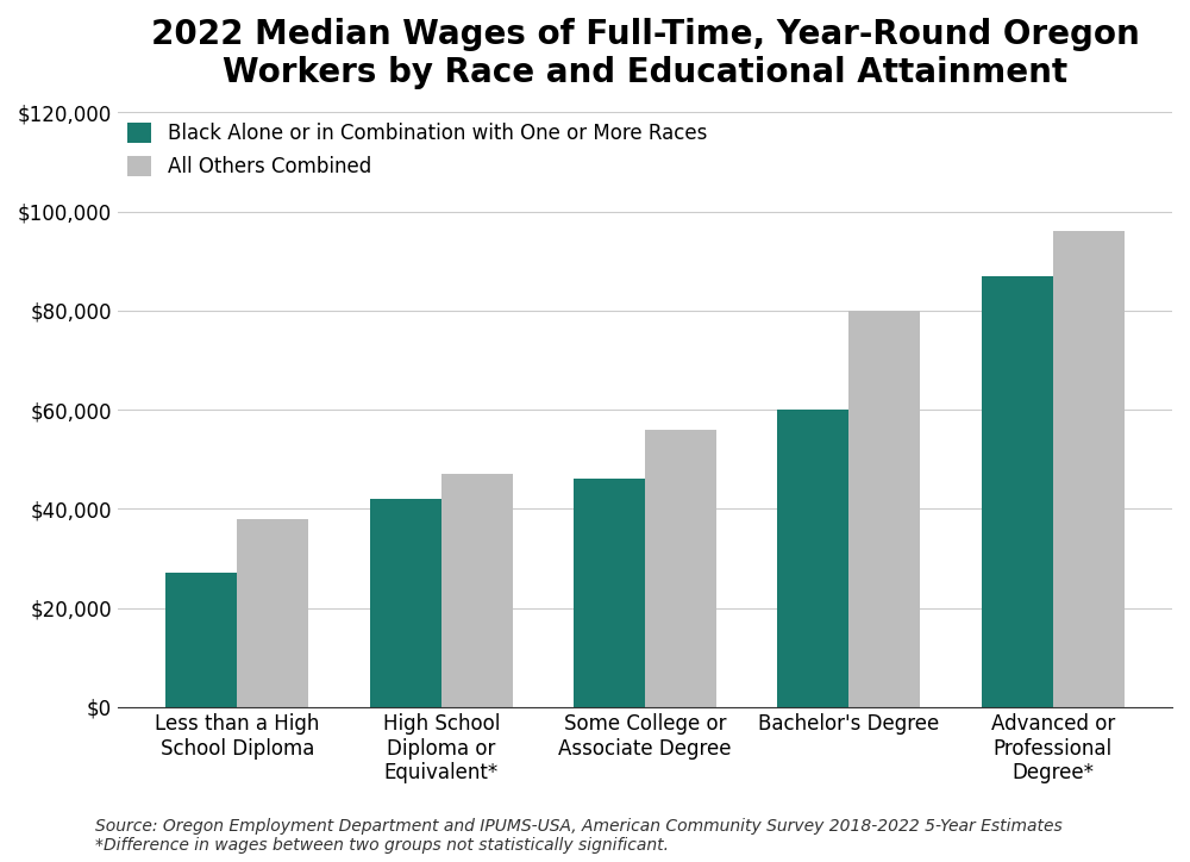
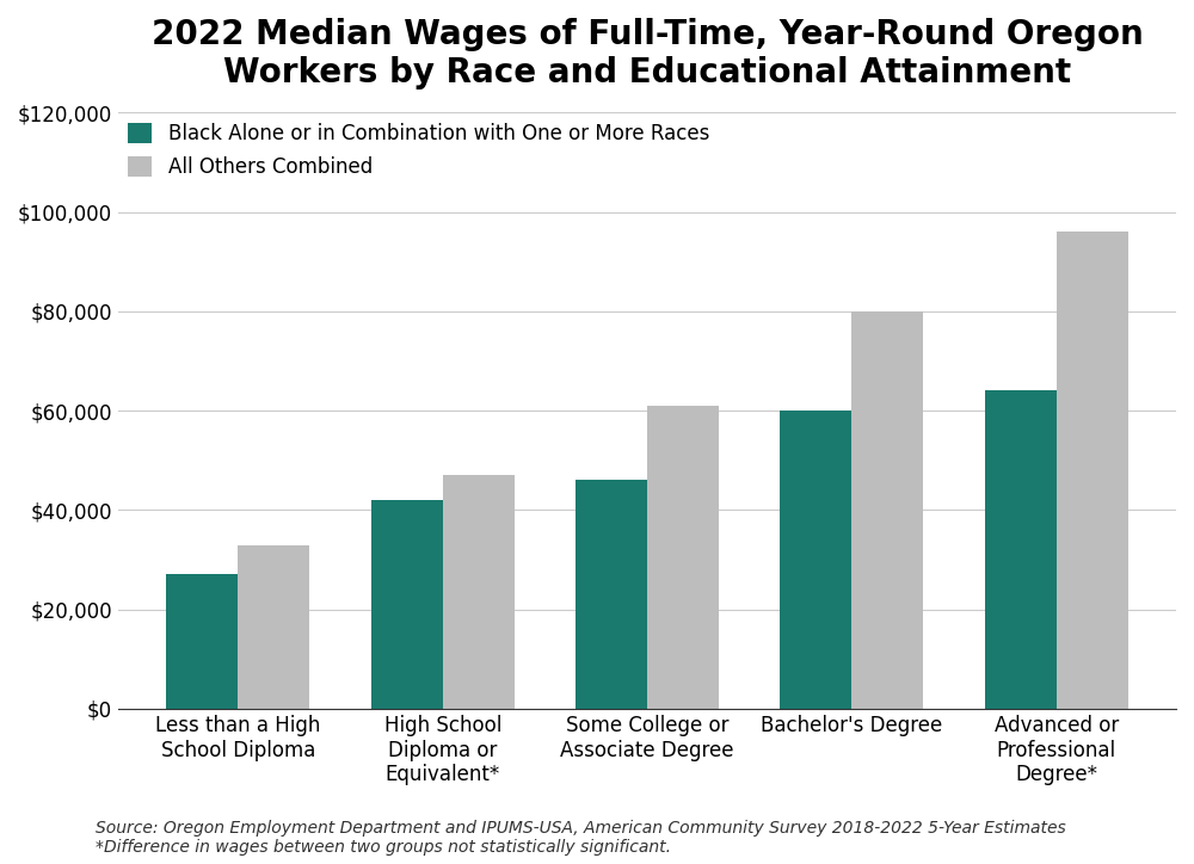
All Others Combined/Less than a High School Diploma: $38,000 -> $33,000
All Others Combined/Some College or Associate Degree: $56,000 -> $61,000
Black Alone or in Combination with One or More Races/Advanced or Professional Degree*: $87,000 -> $64,000
